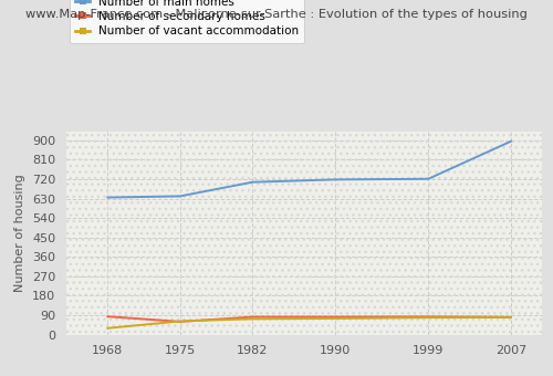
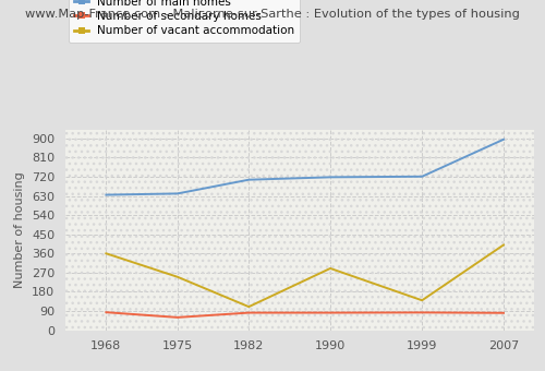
Number of vacant accommodation/1968: 30 -> 360
Number of vacant accommodation/1975: 60 -> 250
Number of vacant accommodation/1982: 70 -> 110
Number of vacant accommodation/1990: 80 -> 290
Number of vacant accommodation/1999: 80 -> 140
Number of vacant accommodation/2007: 80 -> 400
